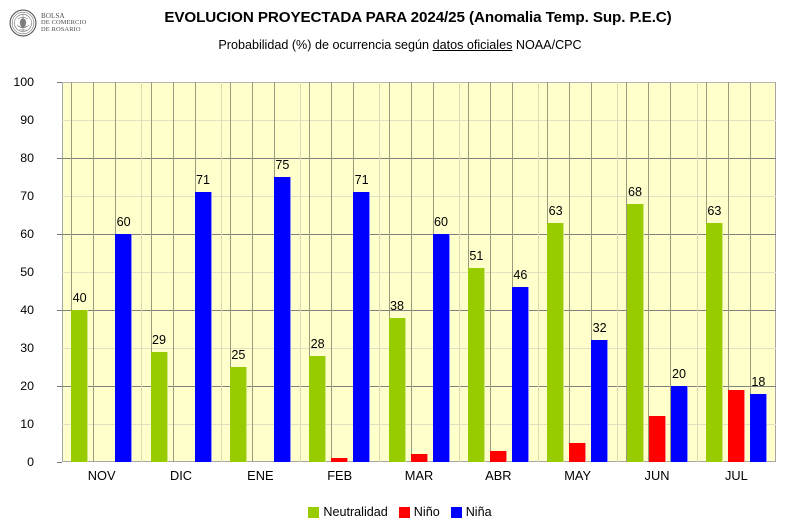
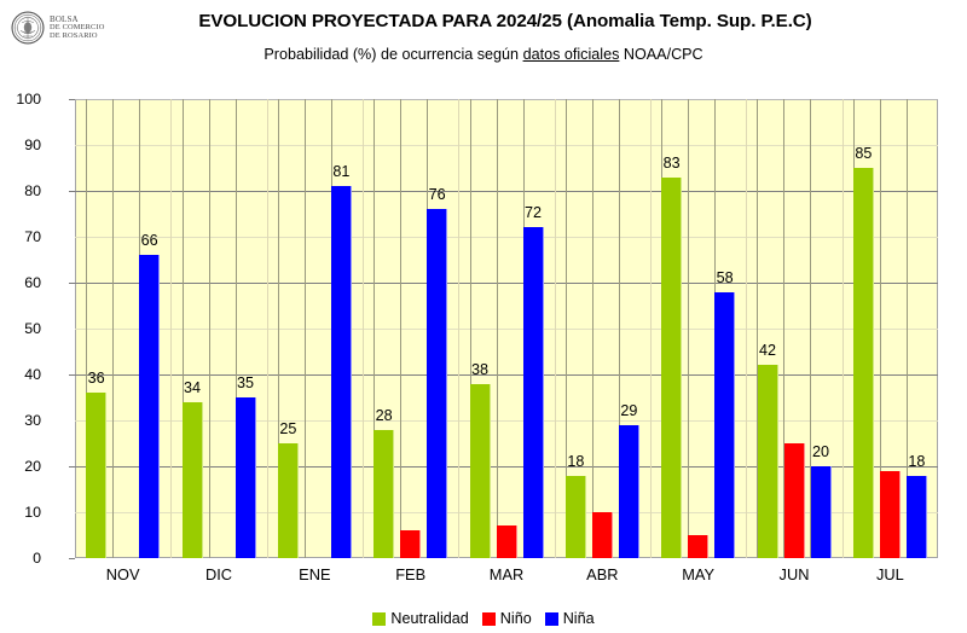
Neutralidad/NOV: 40 -> 36
Niña/NOV: 60 -> 66
Neutralidad/DIC: 29 -> 34
Niña/DIC: 71 -> 35
Niña/ENE: 75 -> 81
Niño/FEB: 1 -> 6
Niña/FEB: 71 -> 76
Niño/MAR: 2 -> 7
Niña/MAR: 60 -> 72
Neutralidad/ABR: 51 -> 18
Niño/ABR: 3 -> 10
Niña/ABR: 46 -> 29
Neutralidad/MAY: 63 -> 83
Niña/MAY: 32 -> 58
Neutralidad/JUN: 68 -> 42
Niño/JUN: 12 -> 25
Neutralidad/JUL: 63 -> 85
